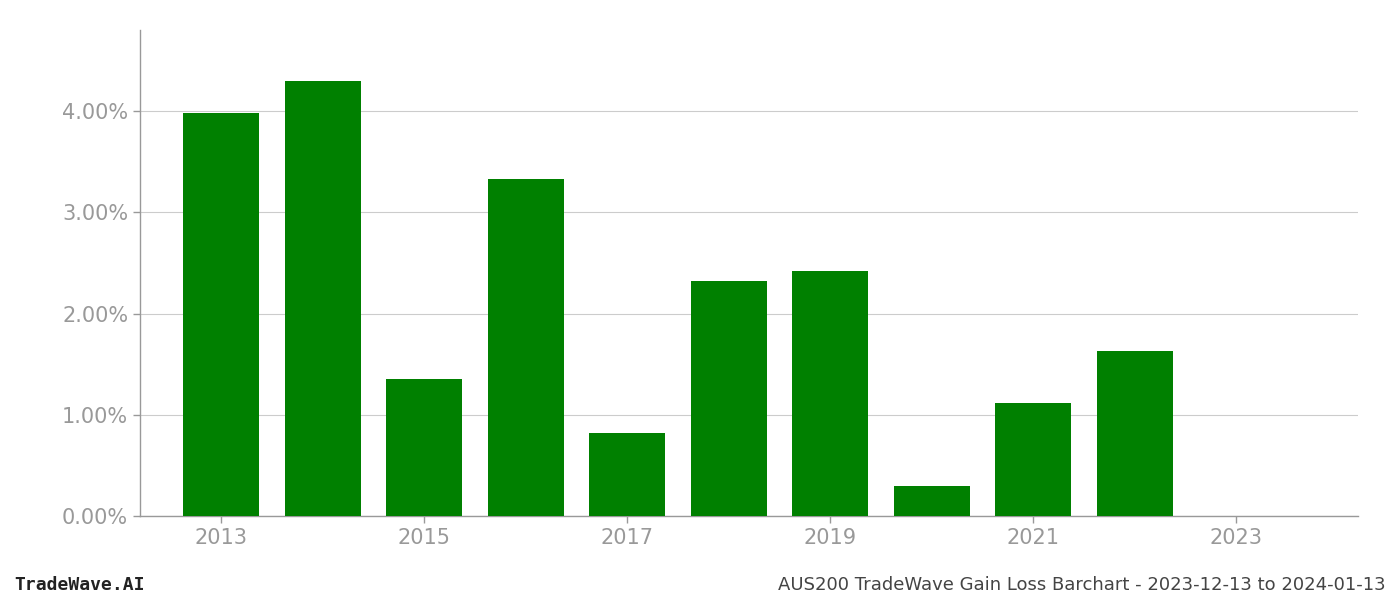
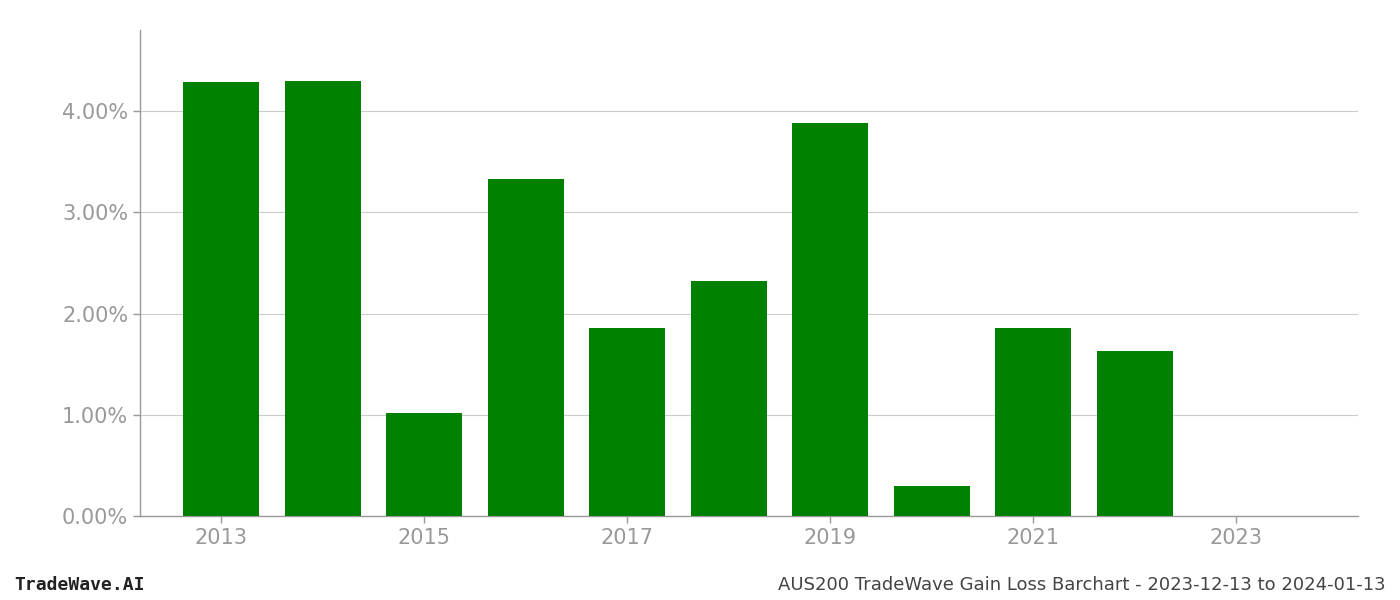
2013: 3.98% -> 4.29%
2015: 1.35% -> 1.02%
2017: 0.82% -> 1.86%
2019: 2.42% -> 3.88%
2021: 1.12% -> 1.86%
